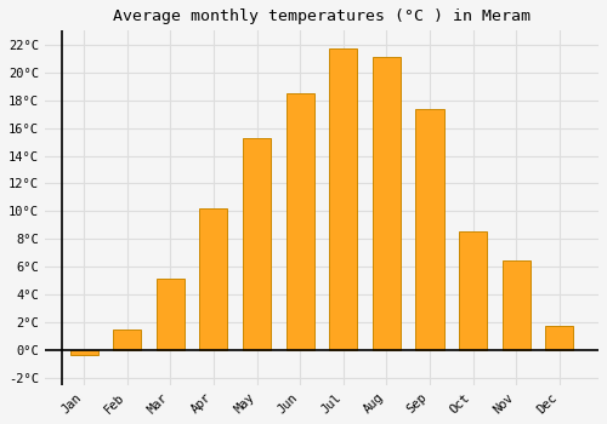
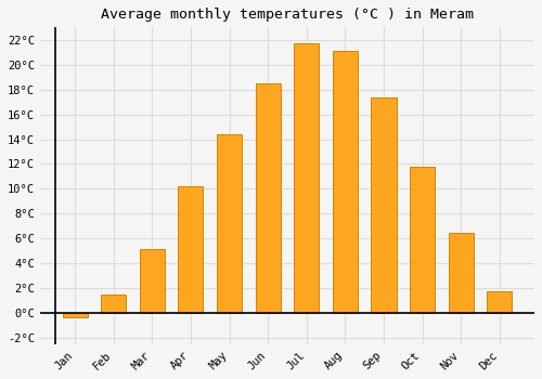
May: 15.3°C -> 14.4°C
Oct: 8.6°C -> 11.8°C
